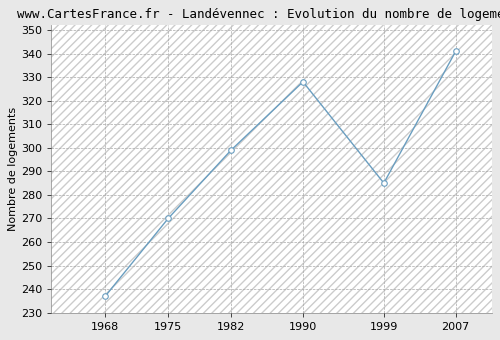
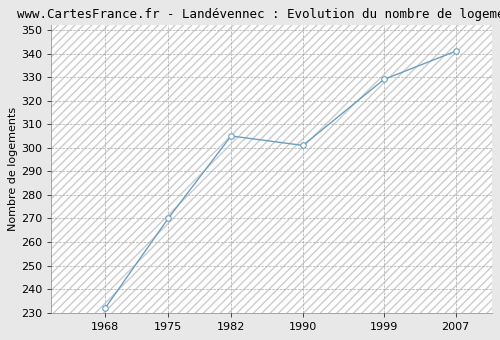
1968: 237 -> 232
1982: 299 -> 305
1990: 328 -> 301
1999: 285 -> 329
